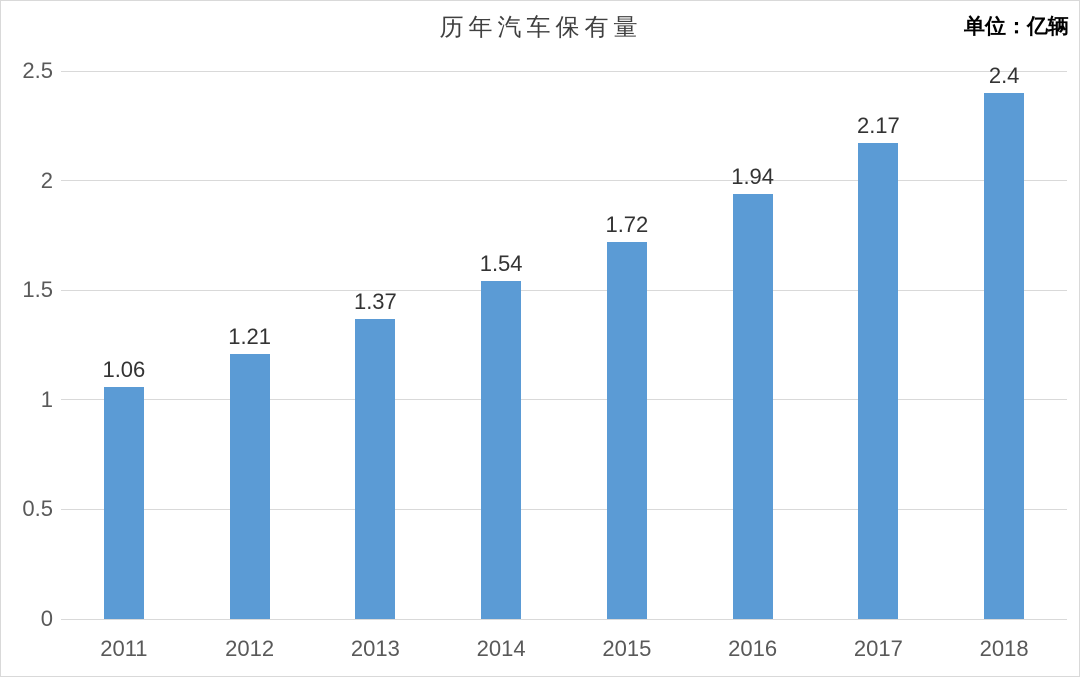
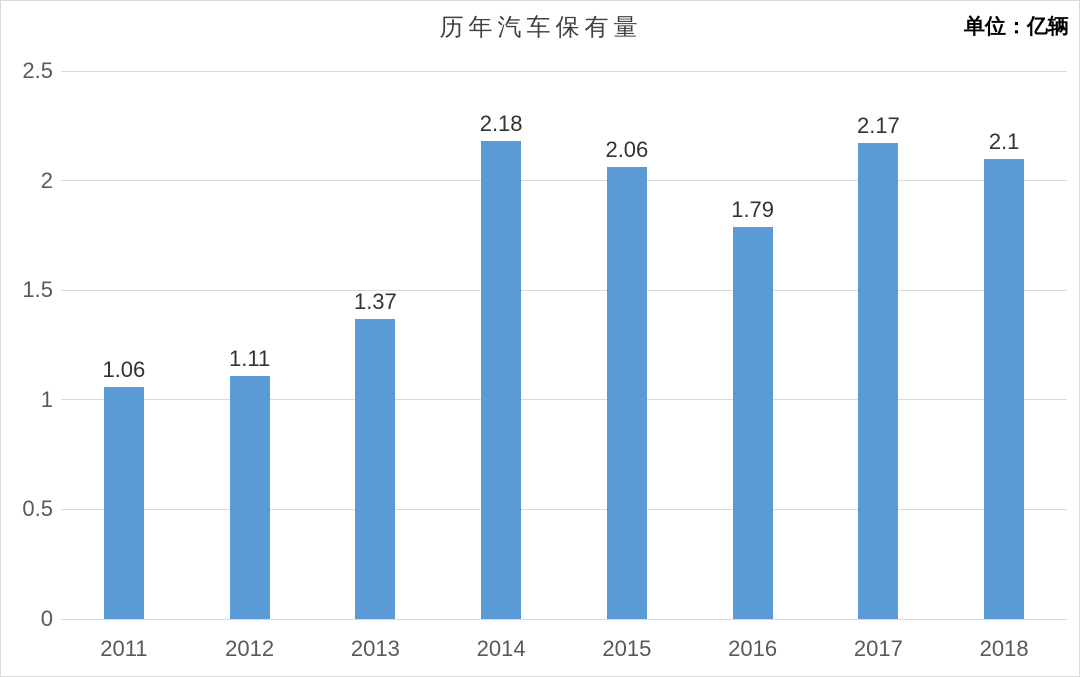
2012: 1.21 -> 1.11
2014: 1.54 -> 2.18
2015: 1.72 -> 2.06
2016: 1.94 -> 1.79
2018: 2.4 -> 2.1
